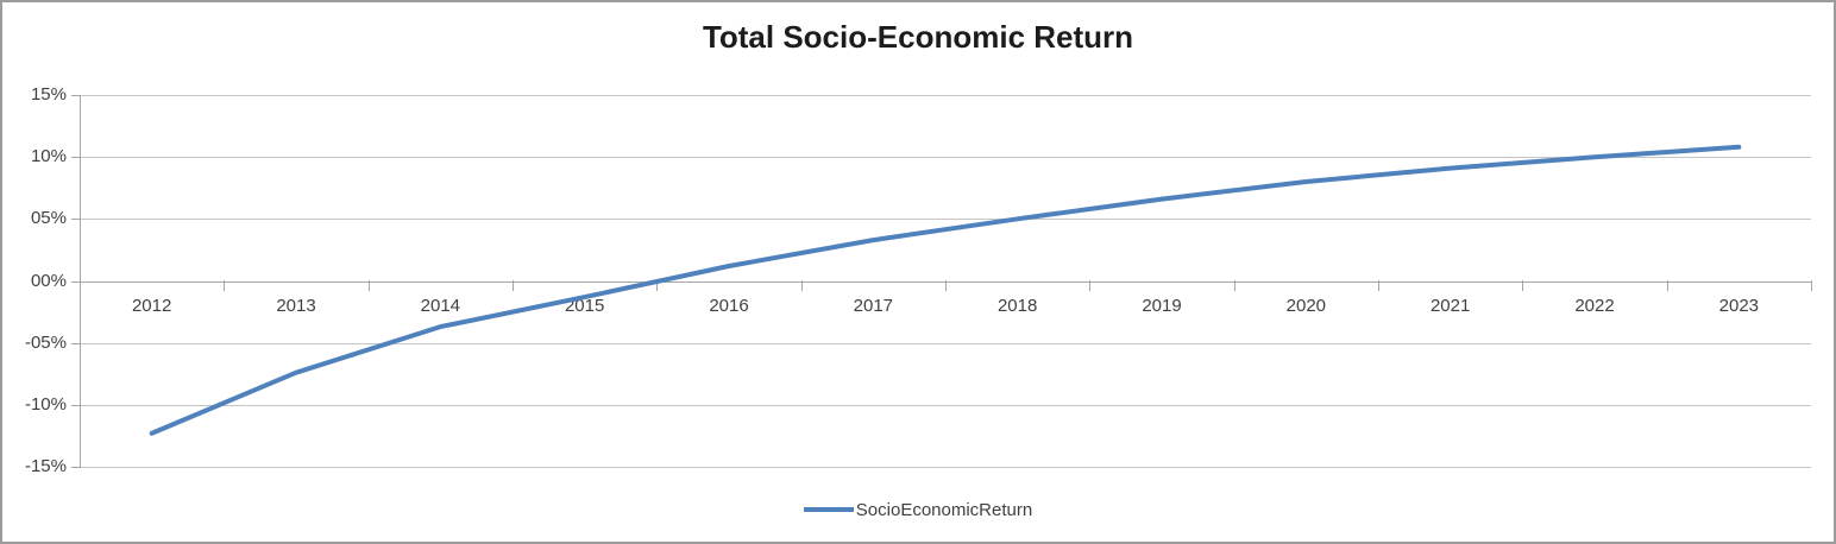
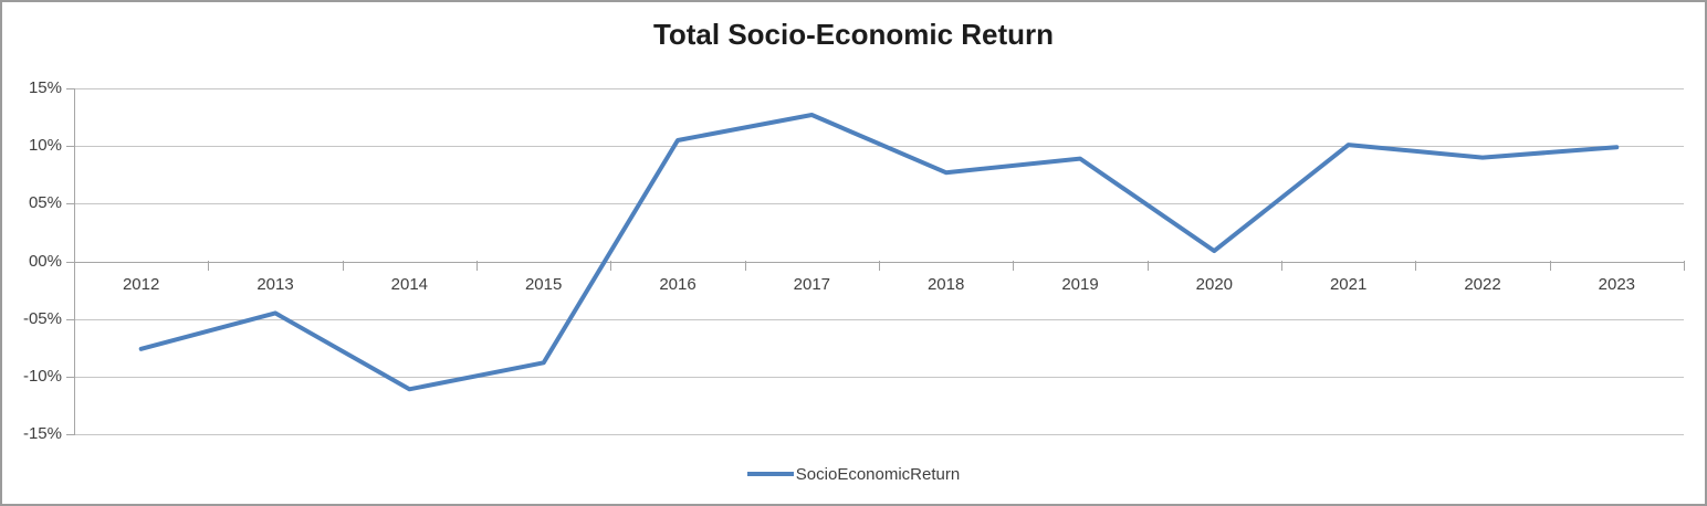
2012: -12.3% -> -7.6%
2013: -7.4% -> -4.5%
2014: -3.7% -> -11.1%
2015: -1.3% -> -8.8%
2016: 1.2% -> 10.5%
2017: 3.3% -> 12.7%
2018: 5.0% -> 7.7%
2019: 6.6% -> 8.9%
2020: 8.0% -> 0.9%
2021: 9.1% -> 10.1%
2022: 10.0% -> 9.0%
2023: 10.8% -> 9.9%
